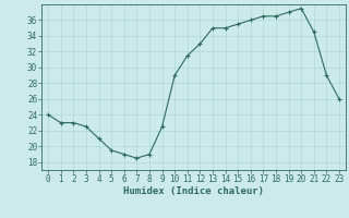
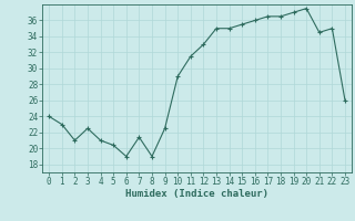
2: 23.0 -> 21.0
5: 19.5 -> 20.4
7: 18.5 -> 21.4
22: 29.0 -> 35.0
